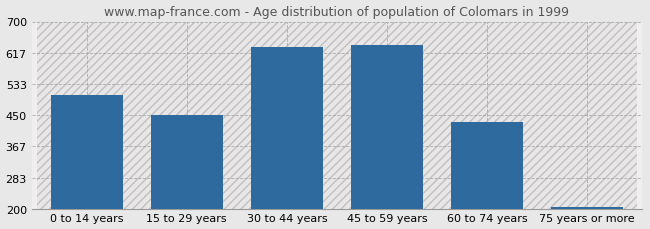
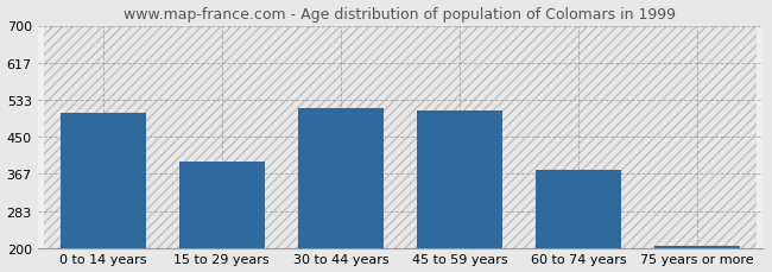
15 to 29 years: 449 -> 395
30 to 44 years: 631 -> 515
45 to 59 years: 638 -> 510
60 to 74 years: 432 -> 375
